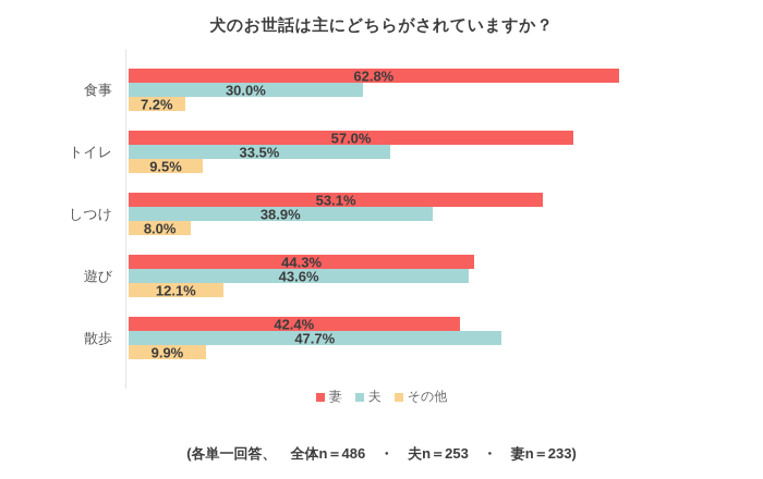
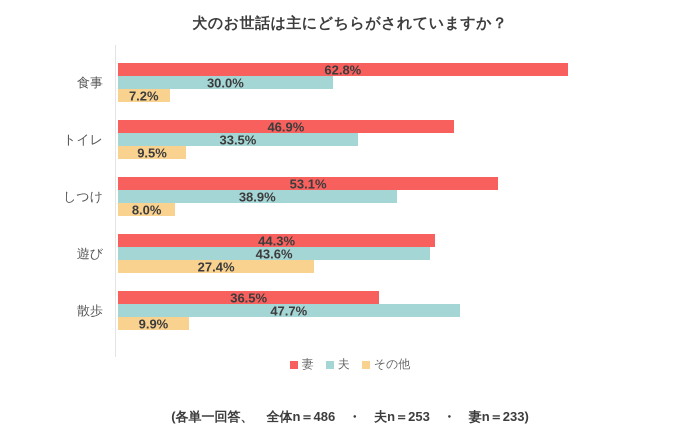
妻/トイレ: 57.0% -> 46.9%
その他/遊び: 12.1% -> 27.4%
妻/散歩: 42.4% -> 36.5%
